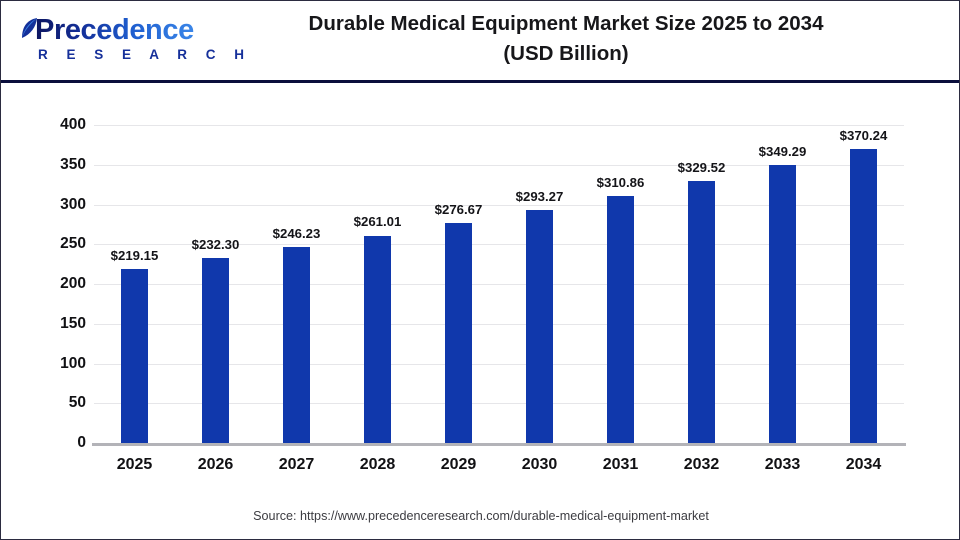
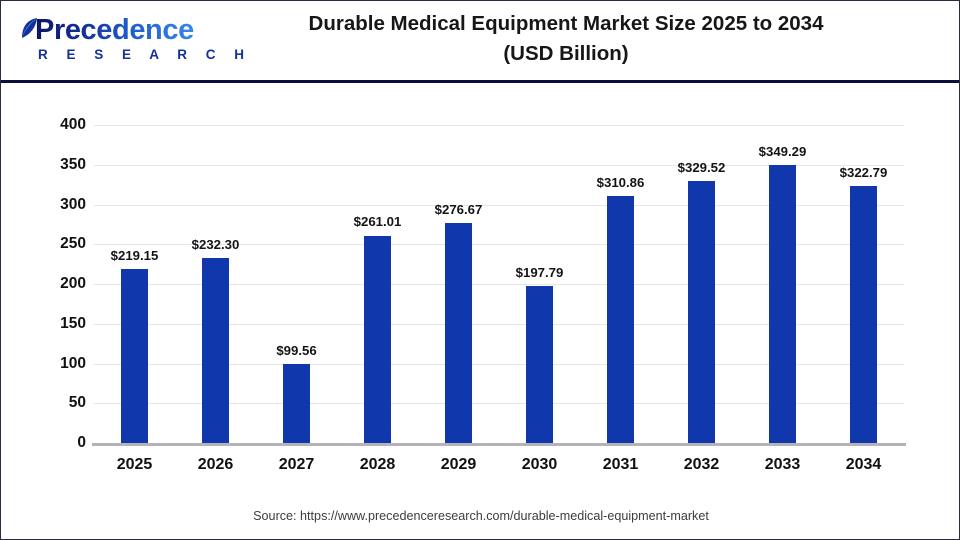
2027: $246.23 -> $99.56
2030: $293.27 -> $197.79
2034: $370.24 -> $322.79
